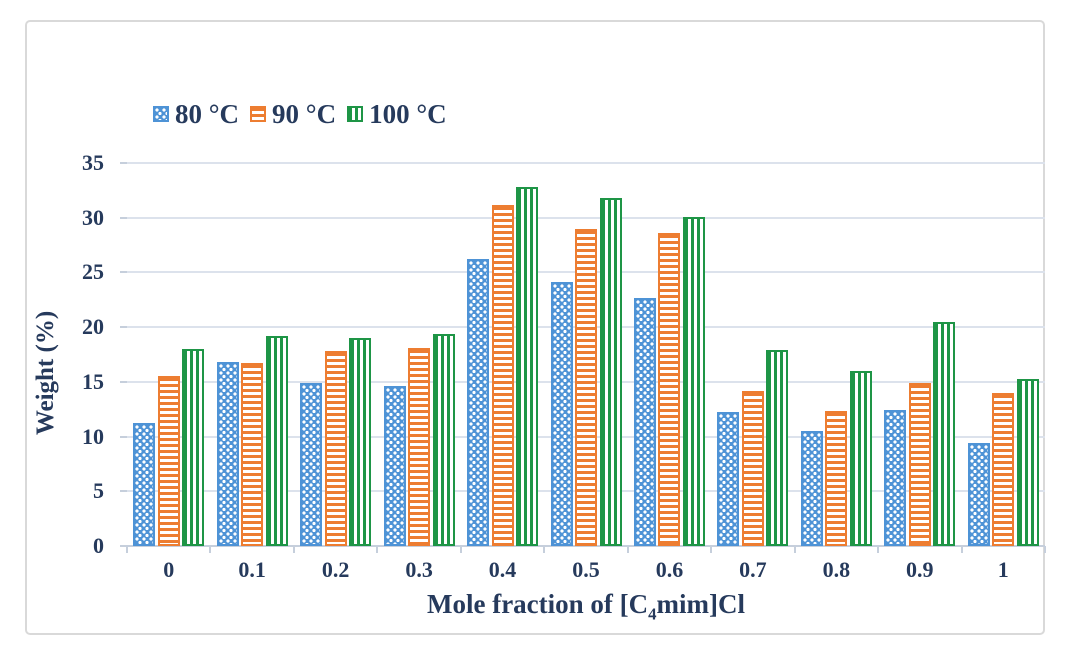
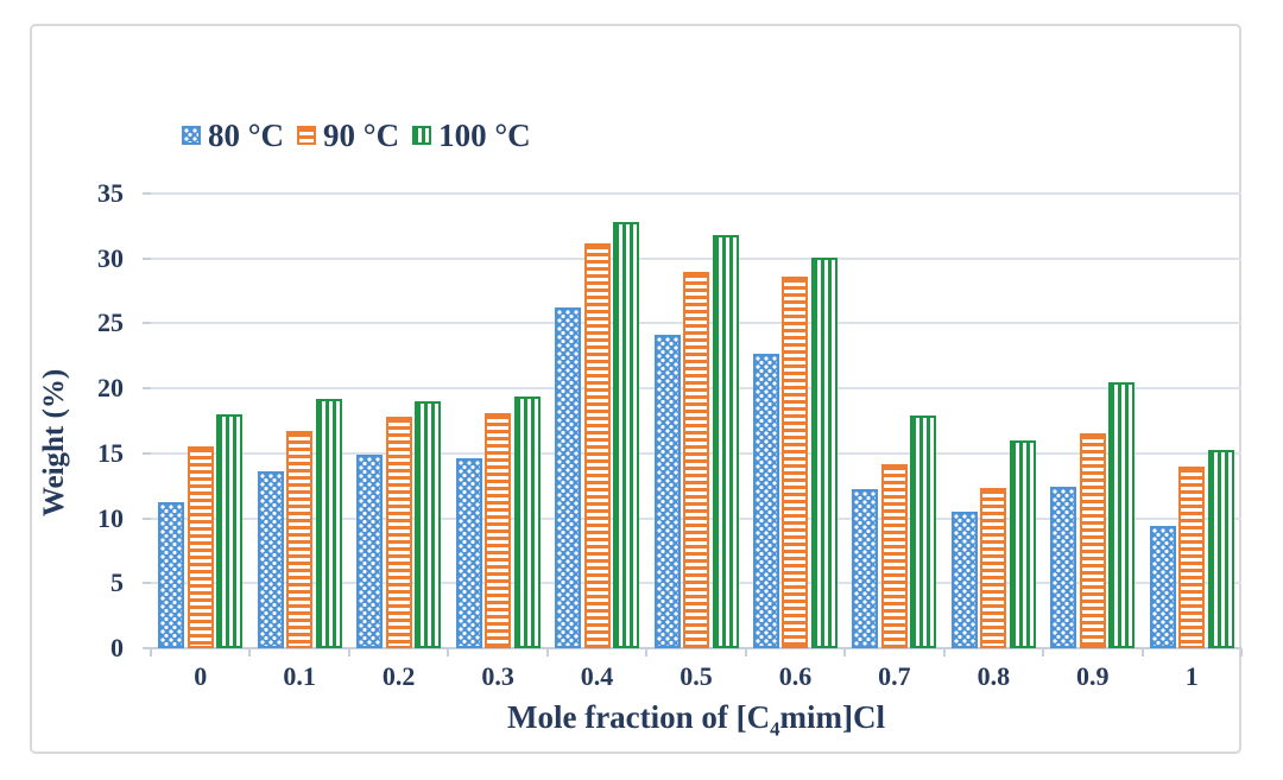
80 °C/0.1: 16.8 -> 13.6
90 °C/0.9: 14.9 -> 16.5
